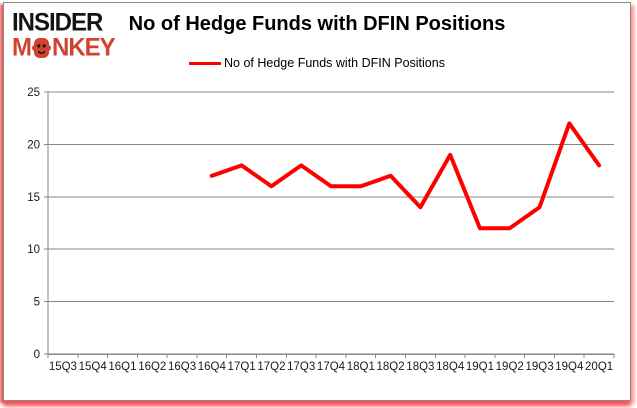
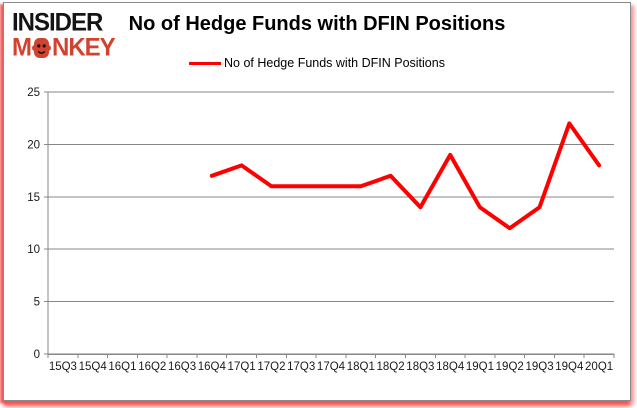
17Q3: 18 -> 16
19Q1: 12 -> 14
